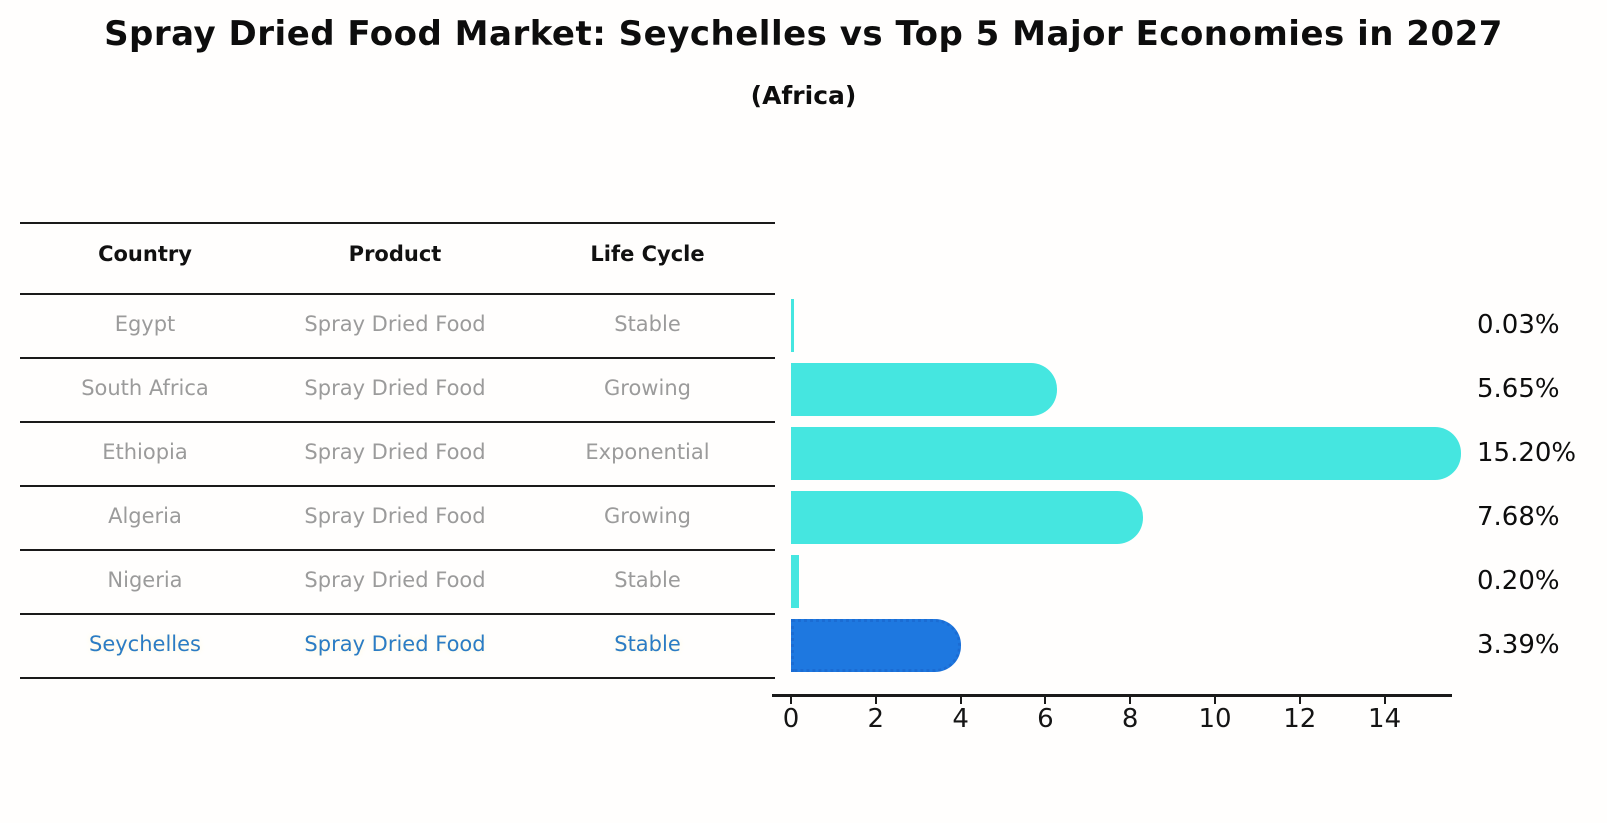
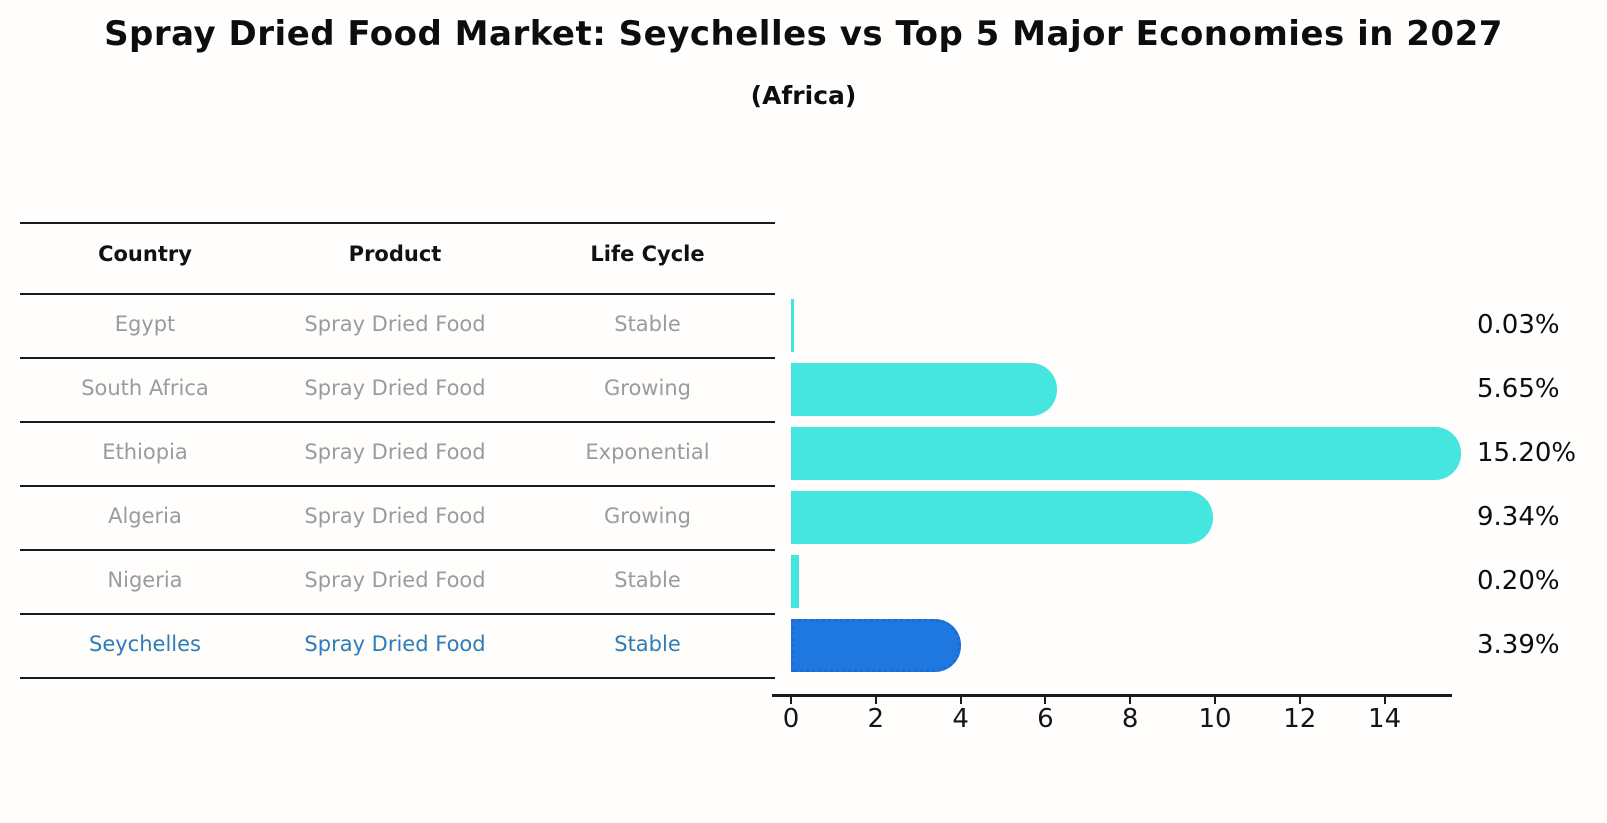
Algeria: 7.68% -> 9.34%
